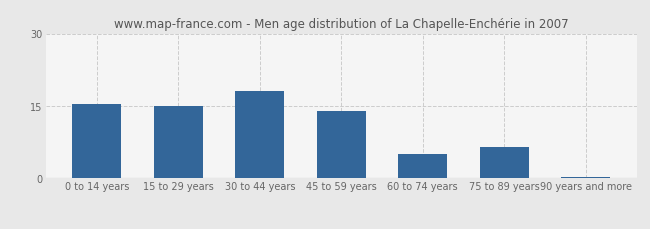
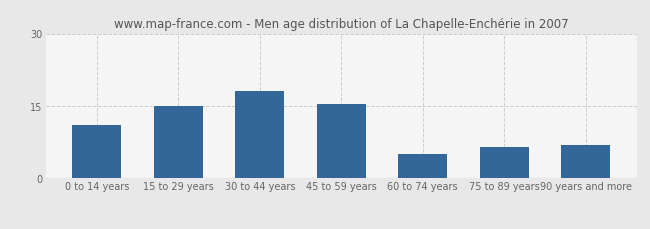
0 to 14 years: 15.5 -> 11.0
45 to 59 years: 14.0 -> 15.5
90 years and more: 0.2 -> 7.0
